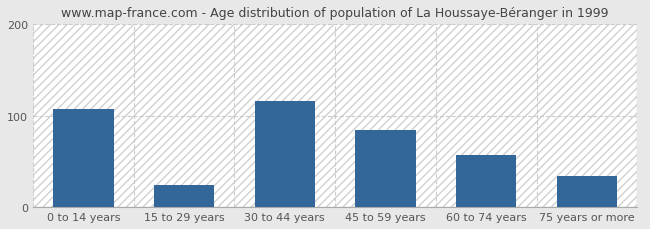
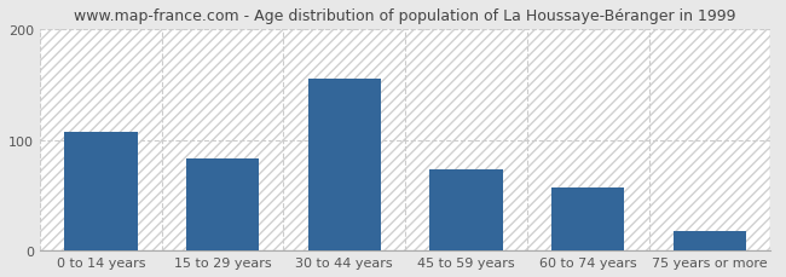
15 to 29 years: 24 -> 83
30 to 44 years: 116 -> 155
45 to 59 years: 84 -> 74
75 years or more: 34 -> 18
